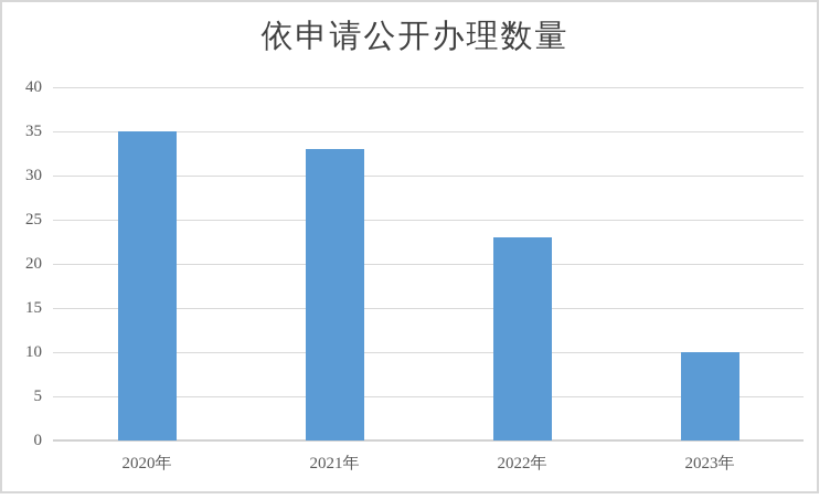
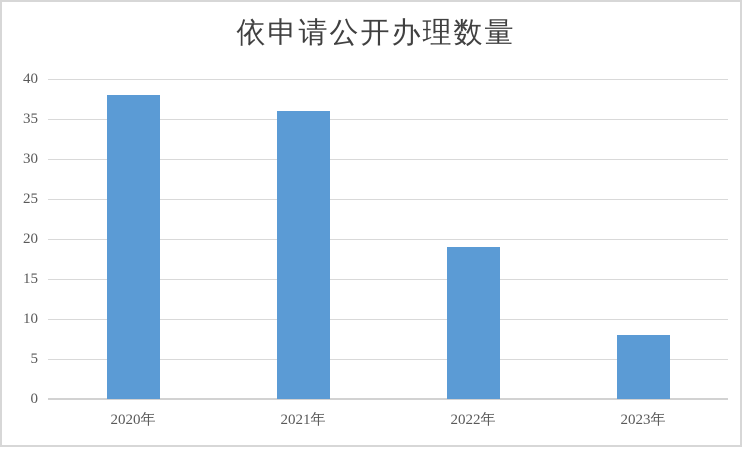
2020年: 35 -> 38
2021年: 33 -> 36
2022年: 23 -> 19
2023年: 10 -> 8
